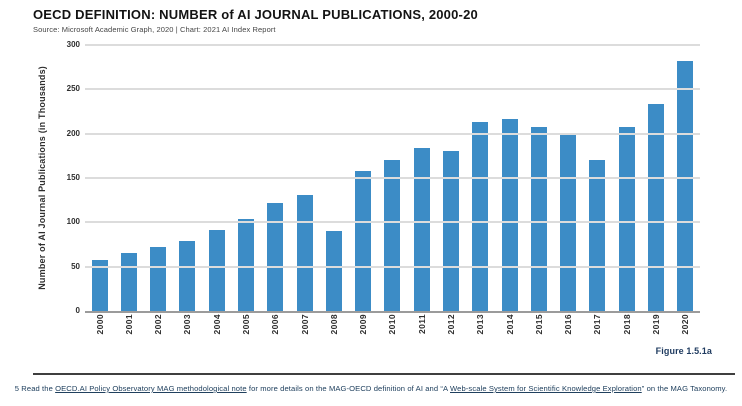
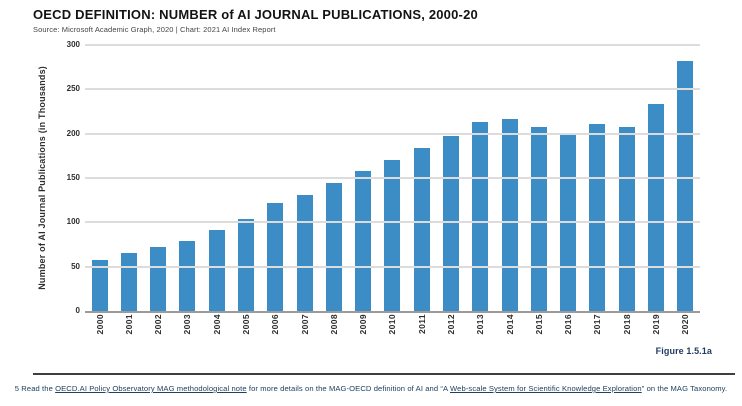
2008: 90 -> 140
2012: 180 -> 200
2017: 170 -> 210
